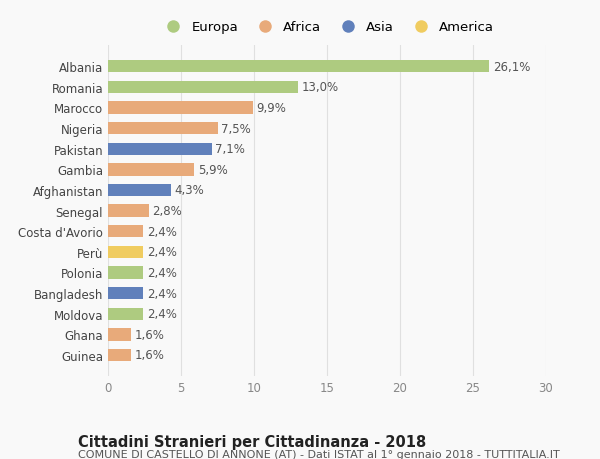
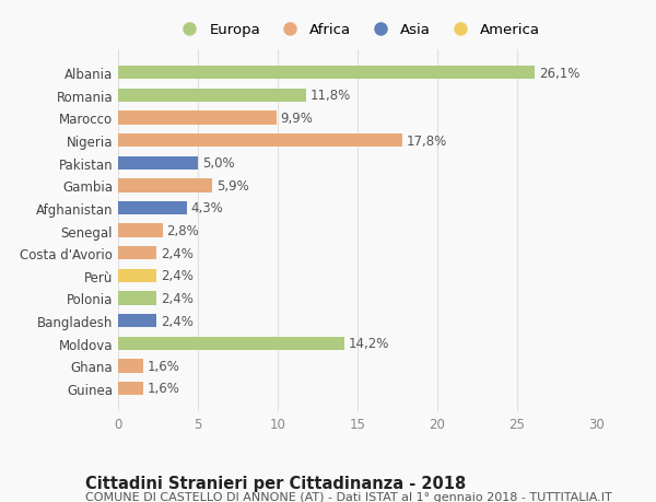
Romania: 13,0% -> 11,8%
Nigeria: 7,5% -> 17,8%
Pakistan: 7,1% -> 5,0%
Moldova: 2,4% -> 14,2%
